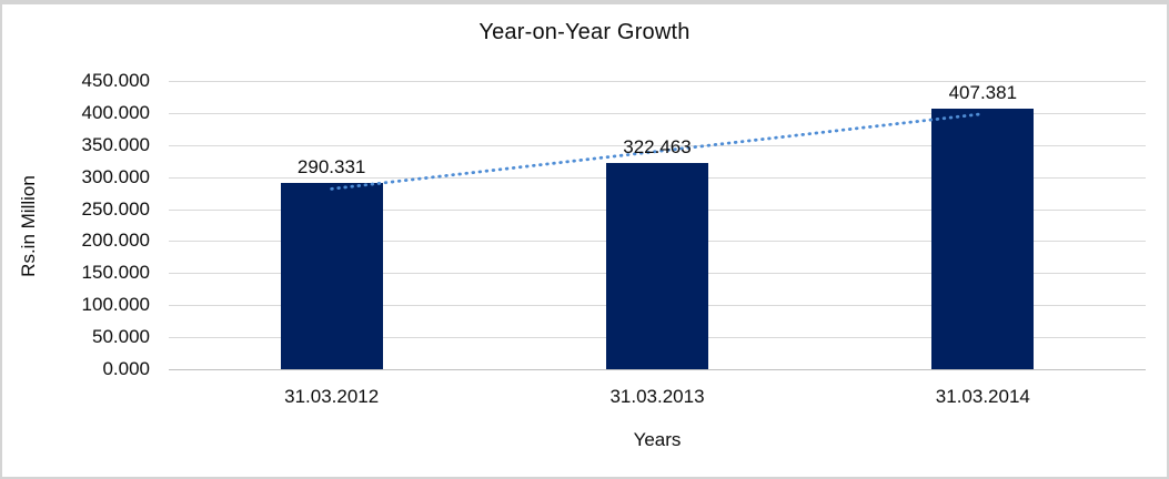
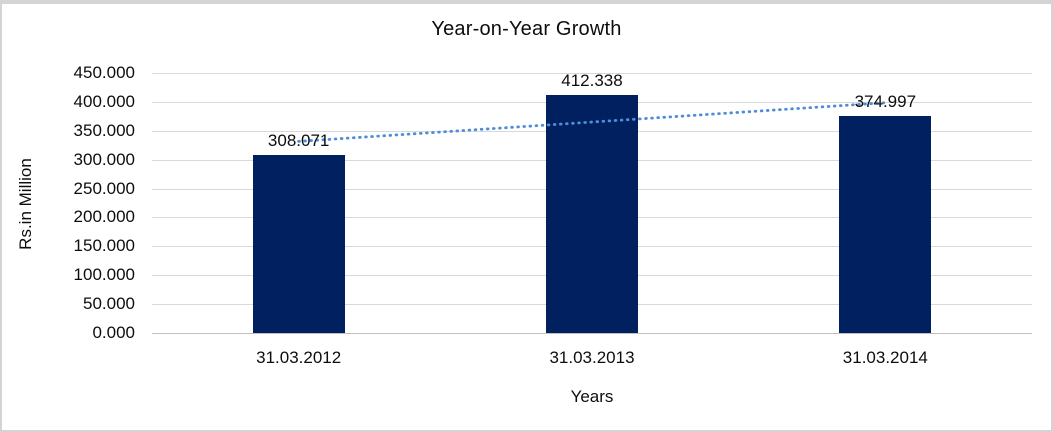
31.03.2012: 290.331 -> 308.071
31.03.2013: 322.463 -> 412.338
31.03.2014: 407.381 -> 374.997
